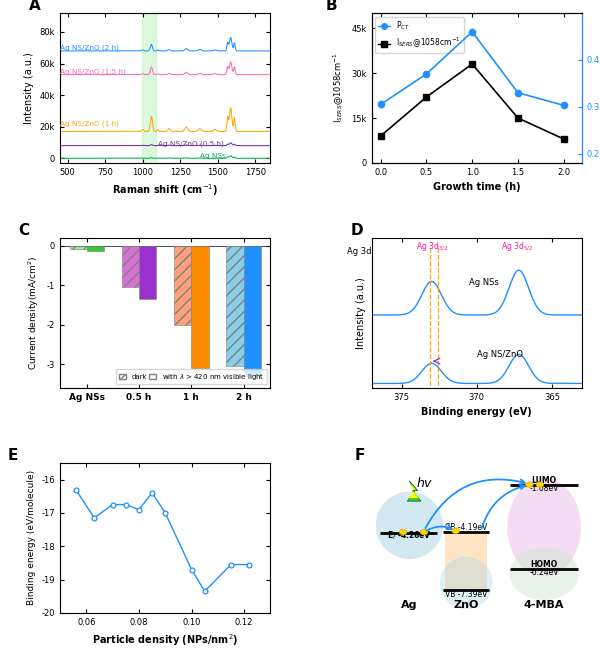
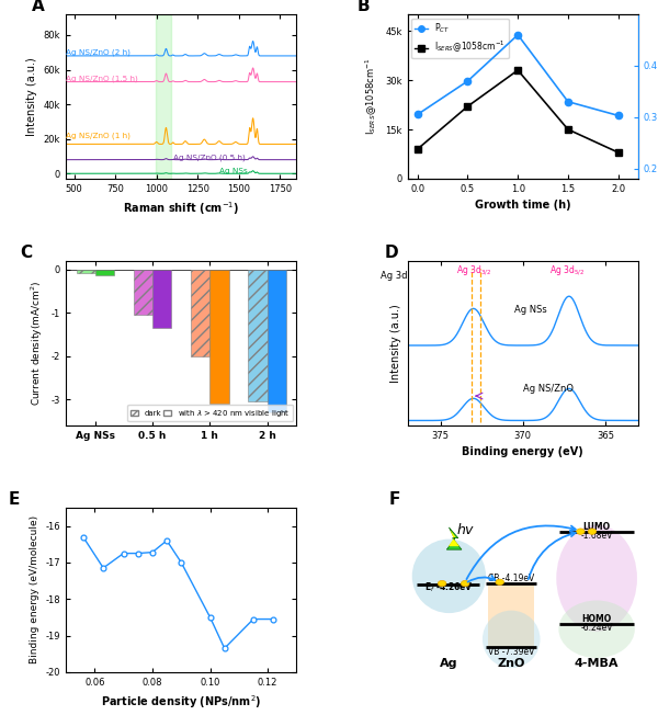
0.08: -16.90 -> -16.72
0.10: -18.70 -> -18.50
